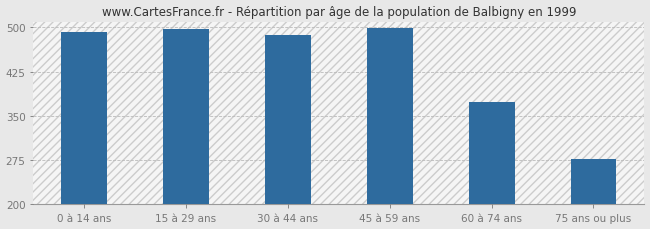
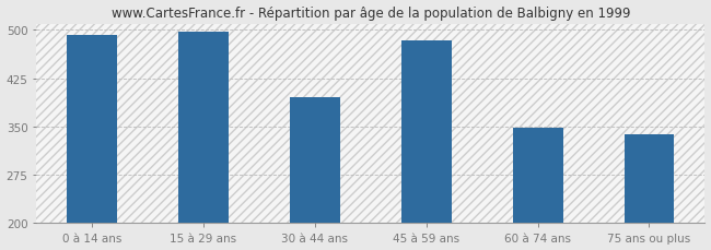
30 à 44 ans: 487 -> 396
45 à 59 ans: 499 -> 484
60 à 74 ans: 373 -> 348
75 ans ou plus: 277 -> 338
